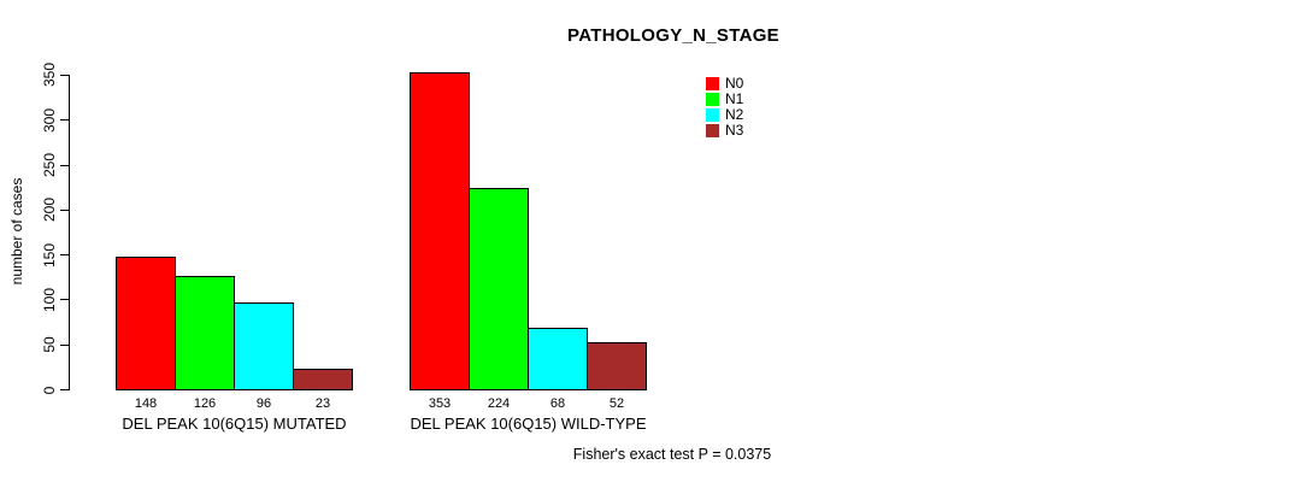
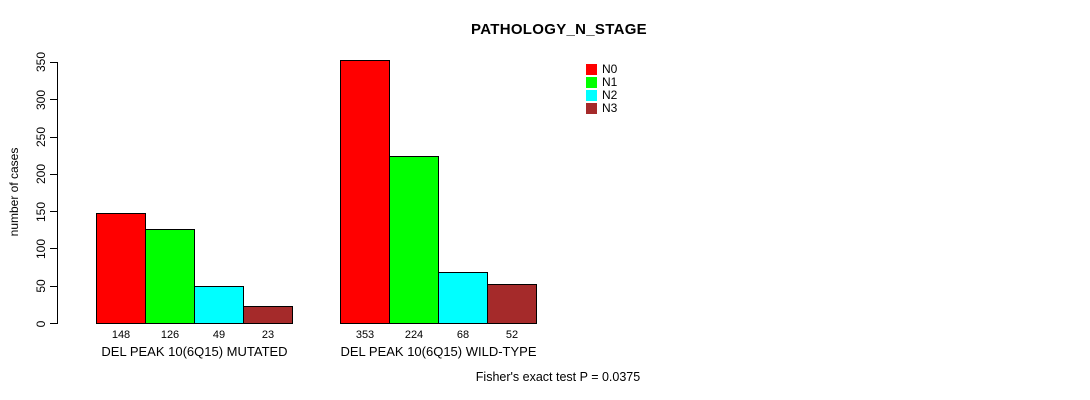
N2/DEL PEAK 10(6Q15) MUTATED: 96 -> 49
